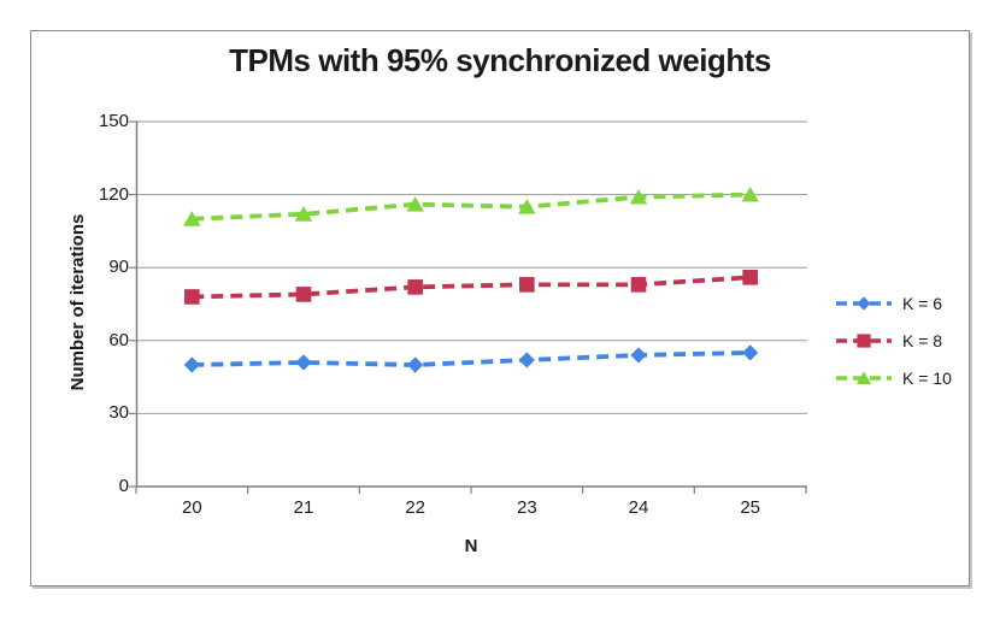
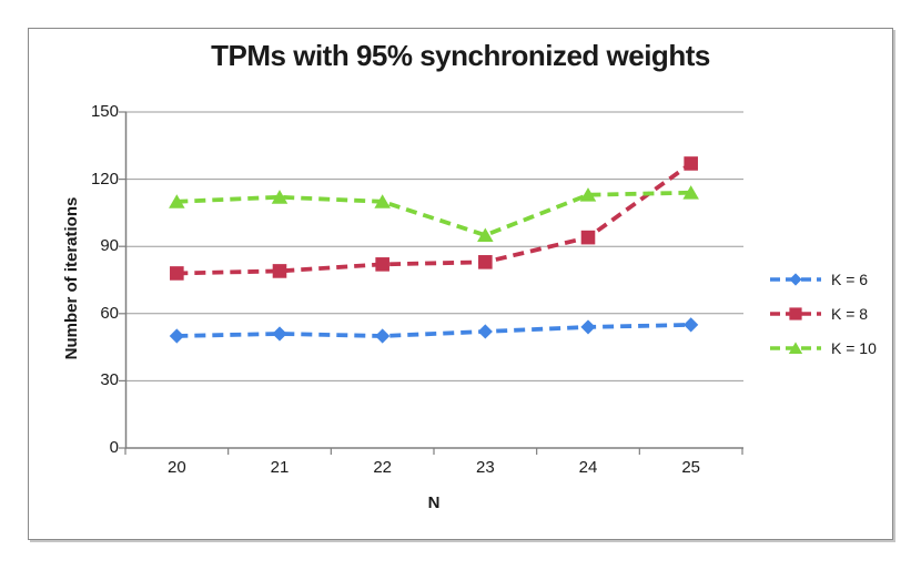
K = 10/22: 116 -> 110
K = 10/23: 115 -> 95
K = 8/24: 83 -> 94
K = 10/24: 119 -> 113
K = 8/25: 86 -> 127
K = 10/25: 120 -> 114
